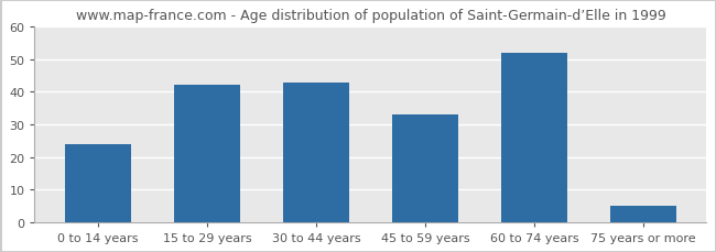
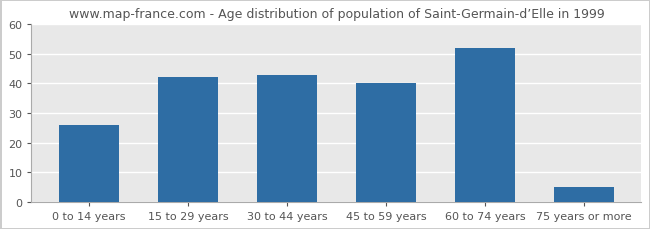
0 to 14 years: 24 -> 26
45 to 59 years: 33 -> 40
